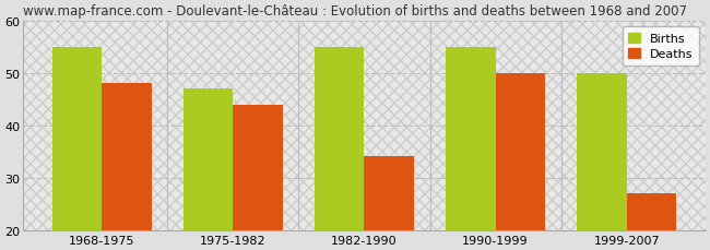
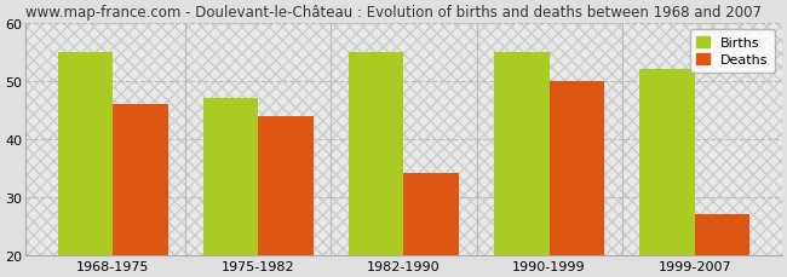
Deaths/1968-1975: 48 -> 46
Births/1999-2007: 50 -> 52
